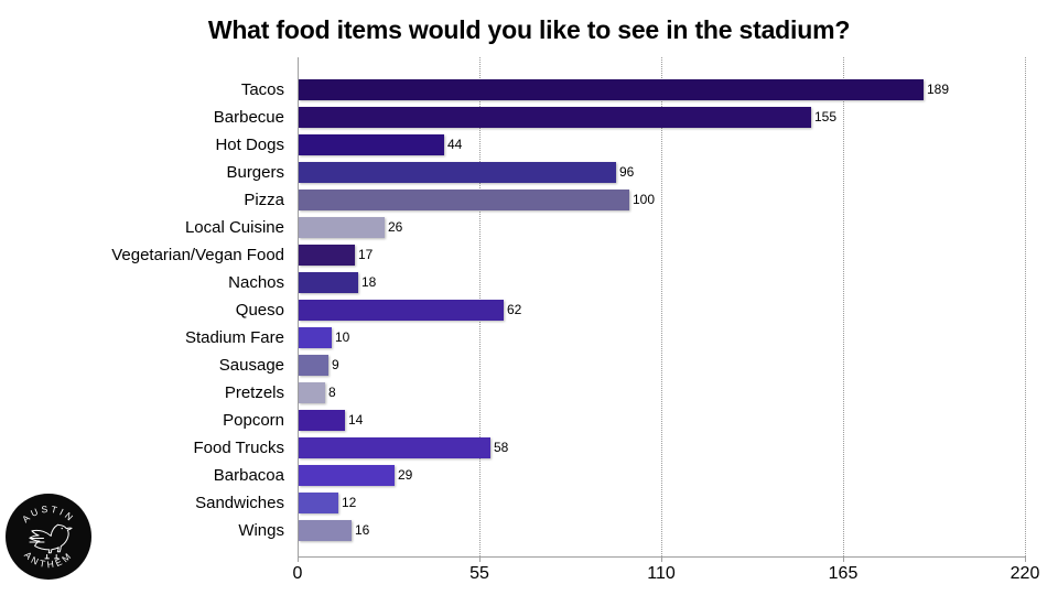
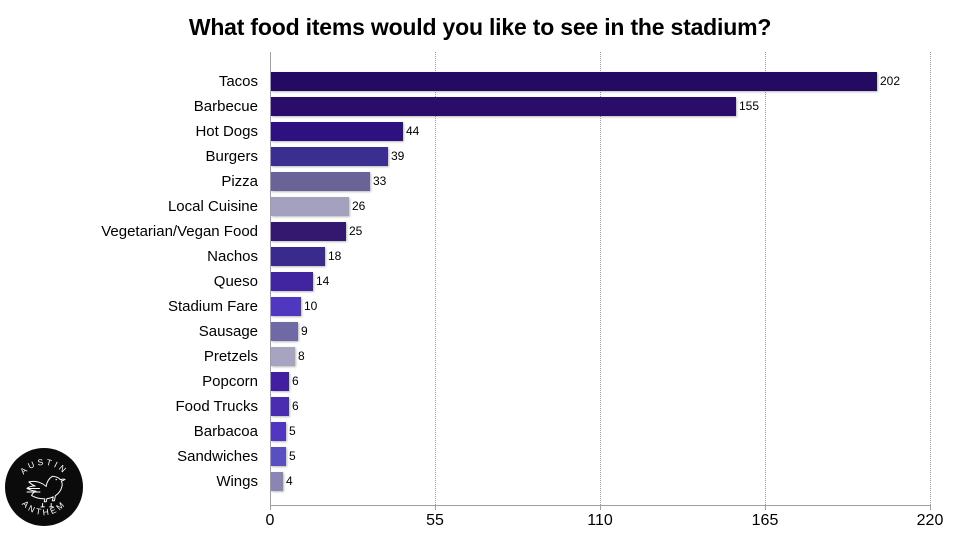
Tacos: 189 -> 202
Burgers: 96 -> 39
Pizza: 100 -> 33
Vegetarian/Vegan Food: 17 -> 25
Queso: 62 -> 14
Popcorn: 14 -> 6
Food Trucks: 58 -> 6
Barbacoa: 29 -> 5
Sandwiches: 12 -> 5
Wings: 16 -> 4
